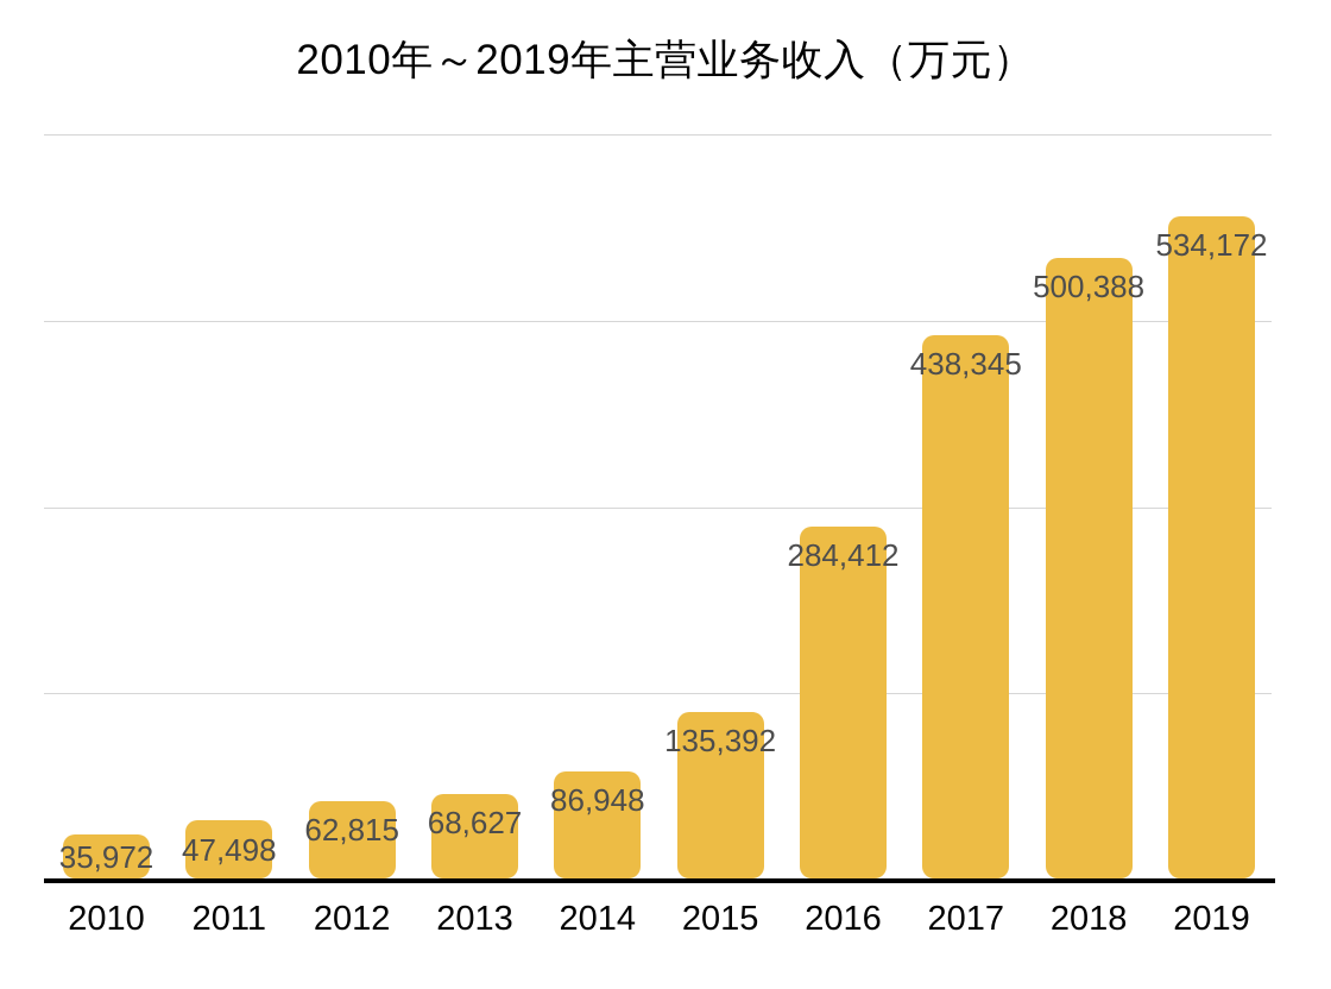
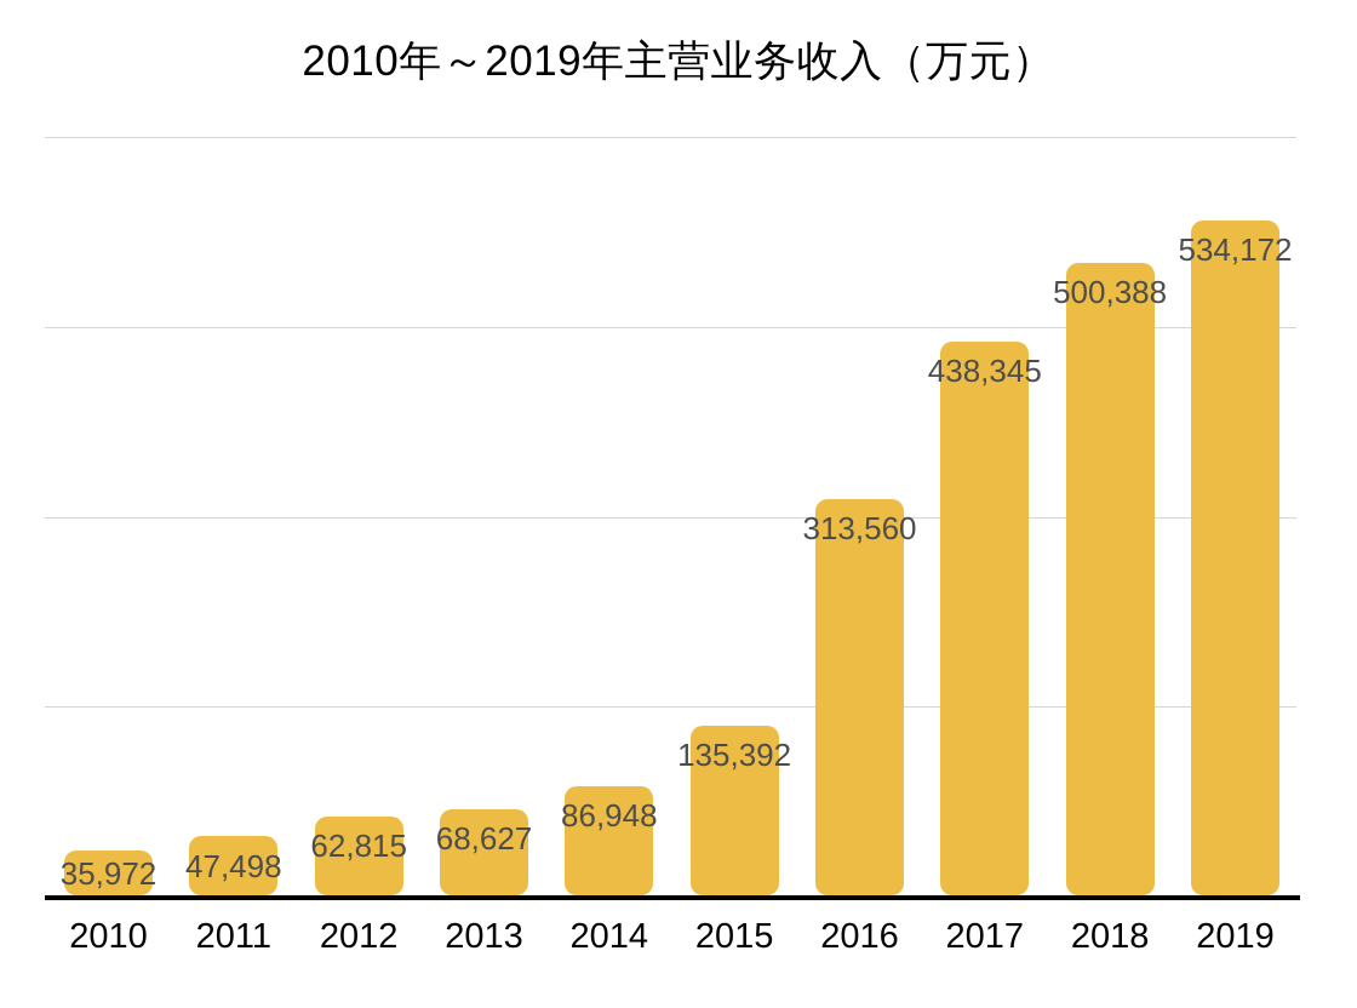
2016: 284,412 -> 313,560
